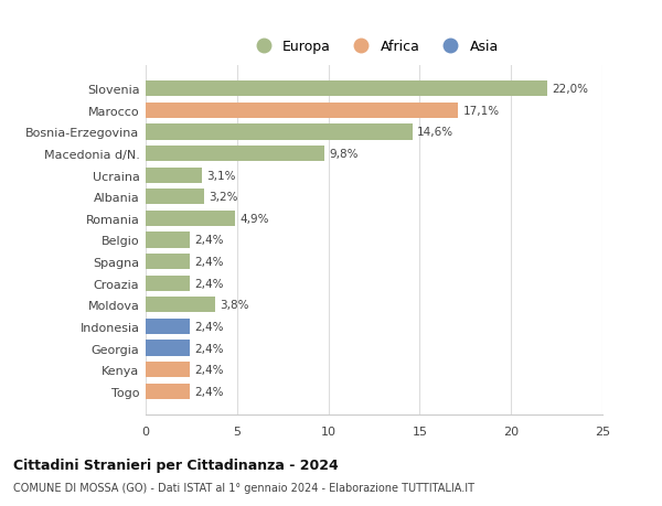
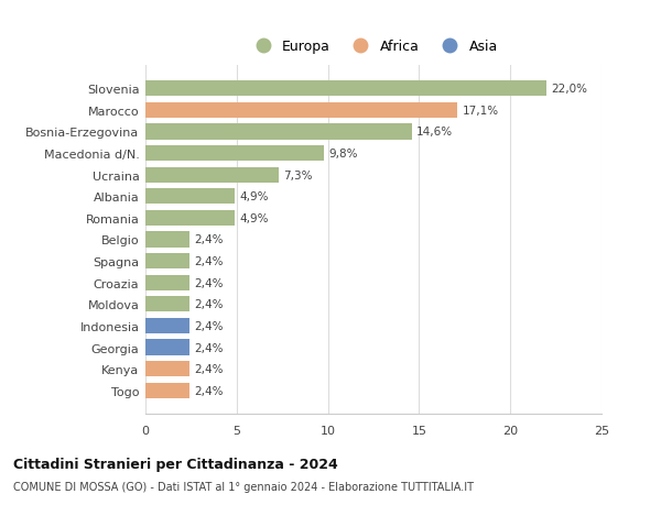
Ucraina: 3,1% -> 7,3%
Albania: 3,2% -> 4,9%
Moldova: 3,8% -> 2,4%
